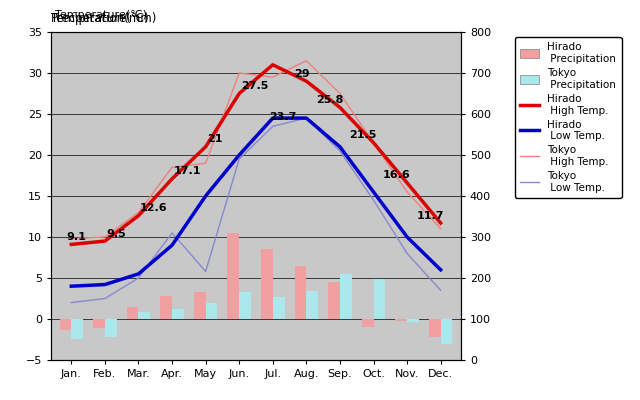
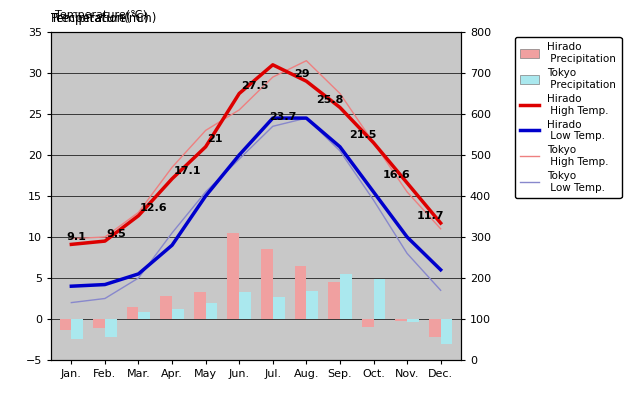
Tokyo High Temp./May: 19.0 -> 23.0
Tokyo Low Temp./May: 5.8 -> 15.5
Tokyo High Temp./Jun.: 30.0 -> 25.5
